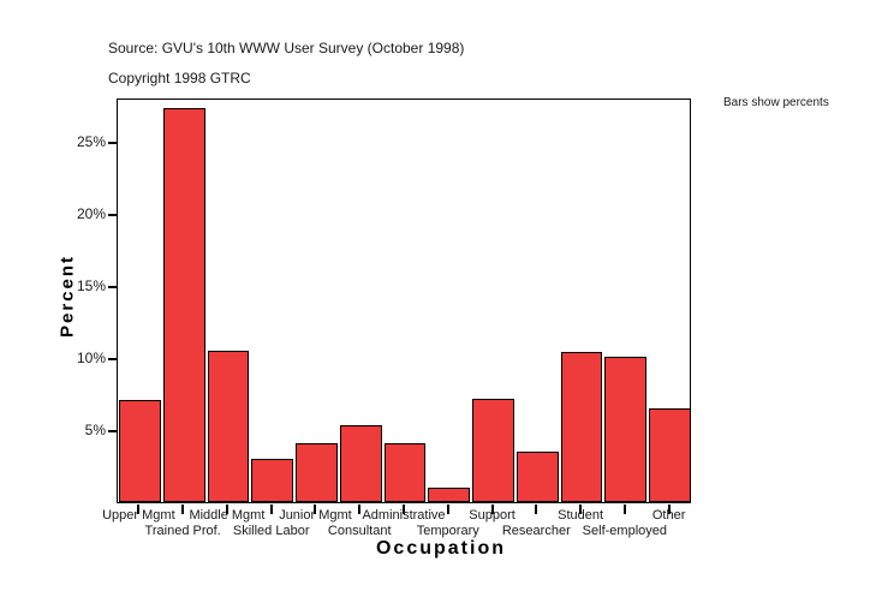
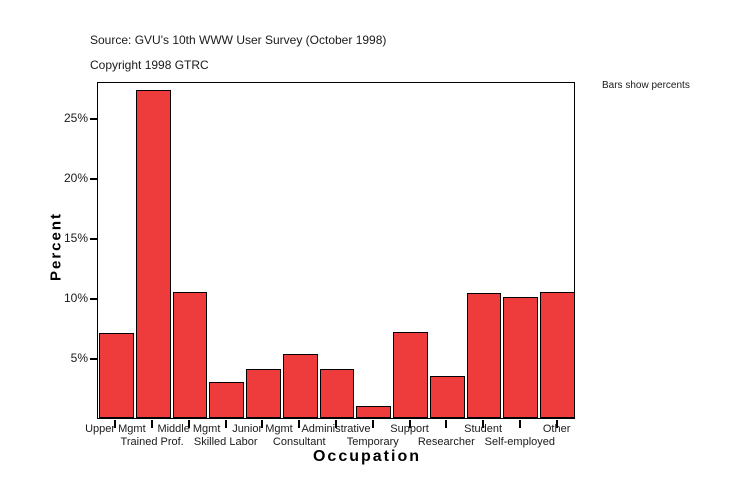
Other: 6.5% -> 10.5%
